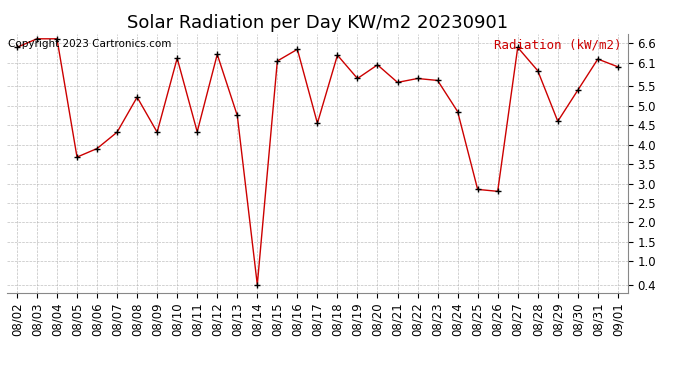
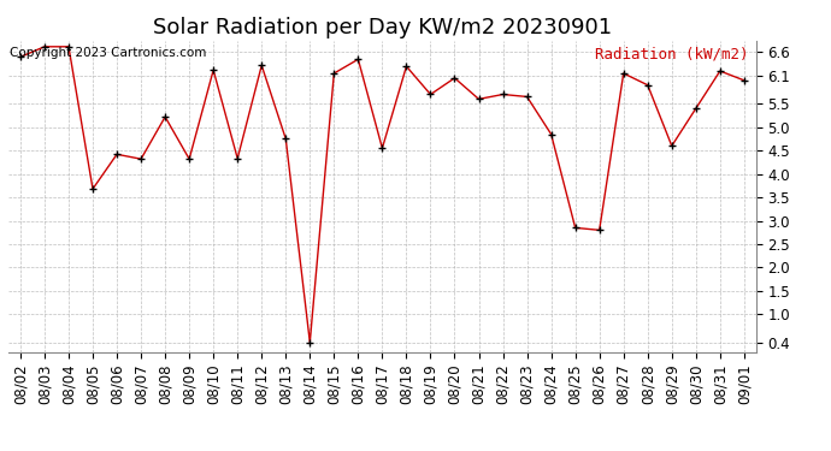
08/06: 3.90 -> 4.42
08/27: 6.50 -> 6.15
